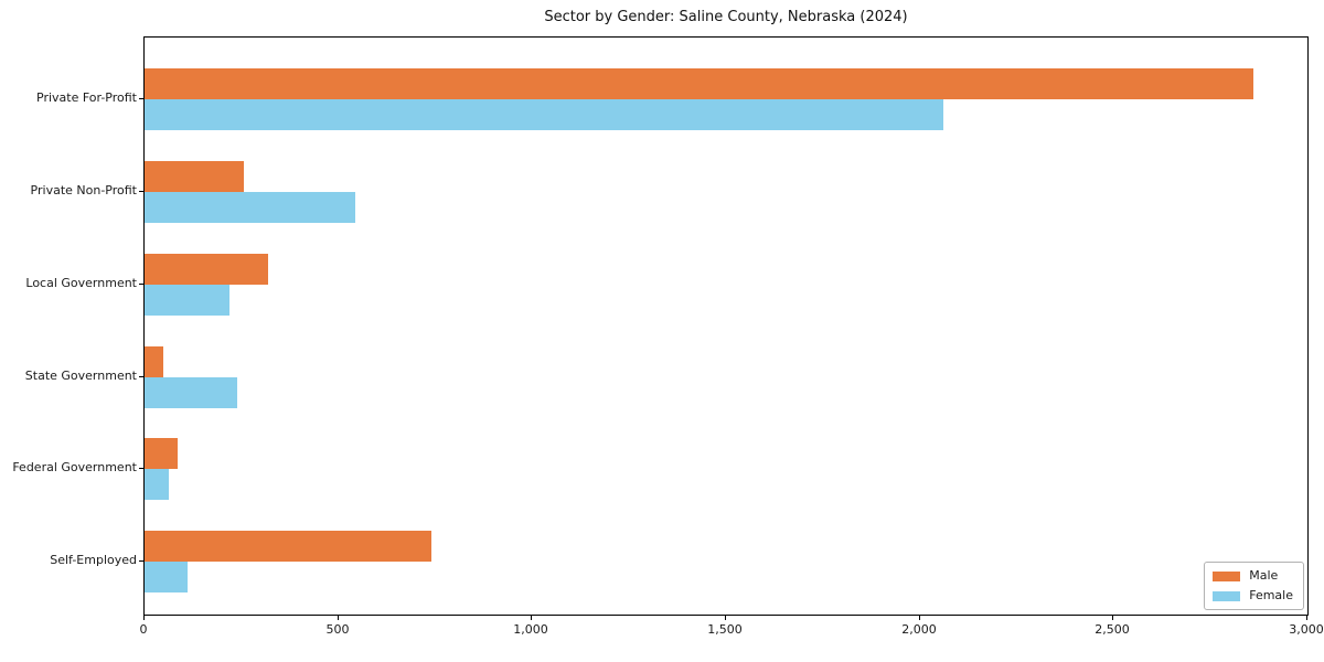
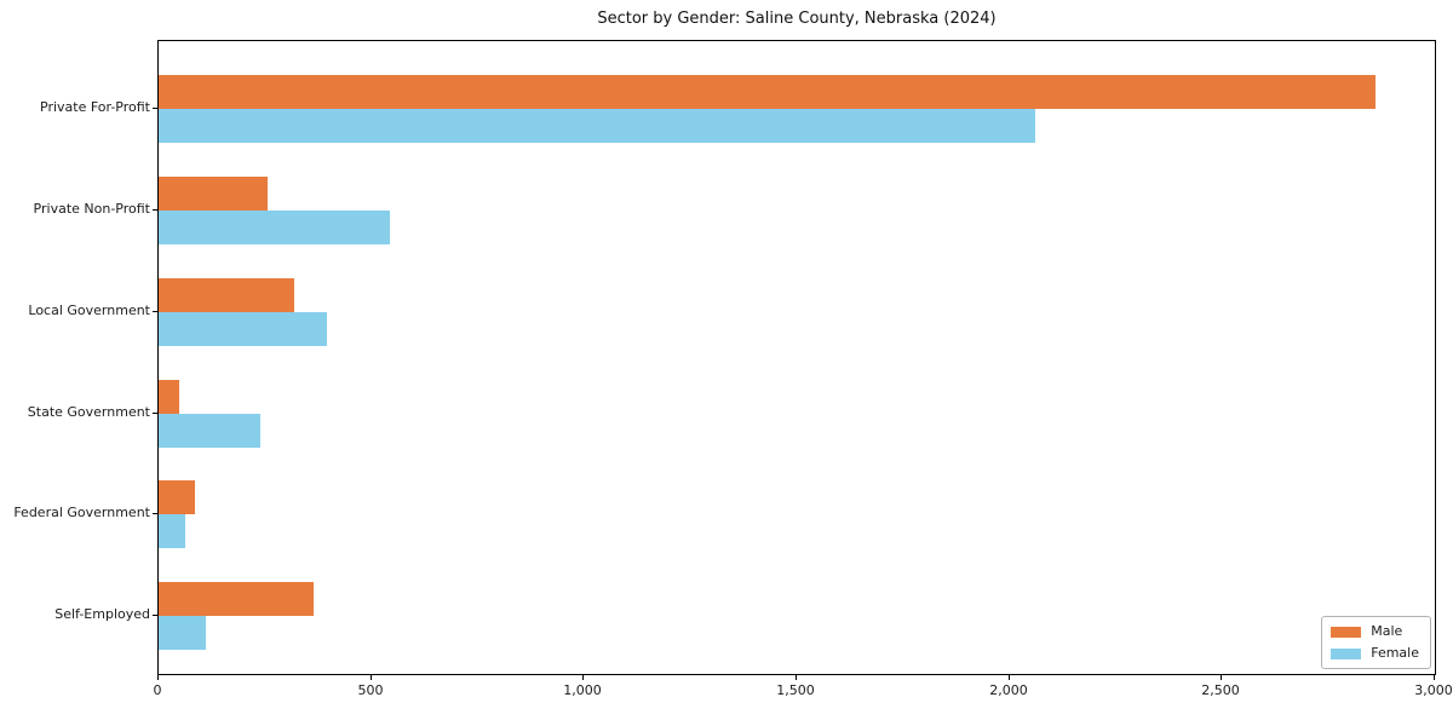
Female/Local Government: 220 -> 400
Male/Self-Employed: 740 -> 360
